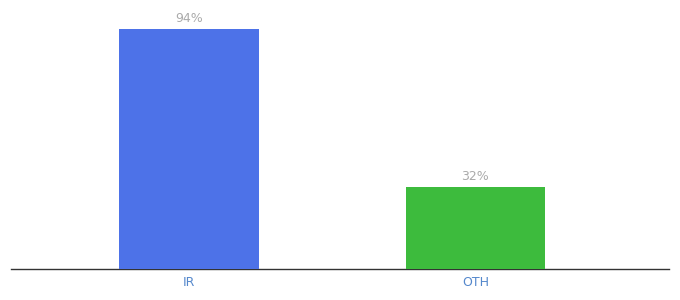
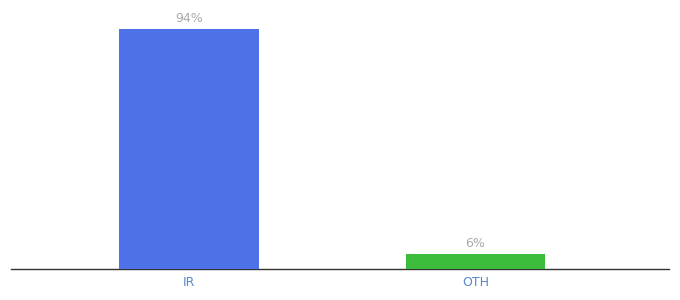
OTH: 32% -> 6%
